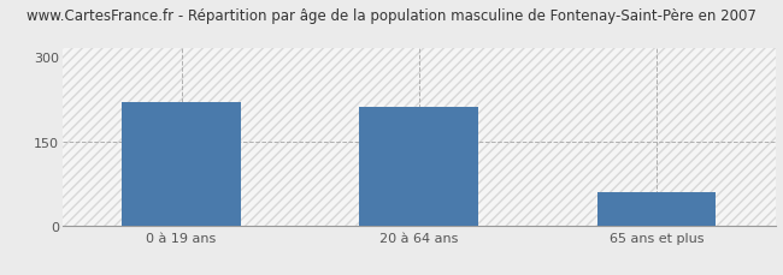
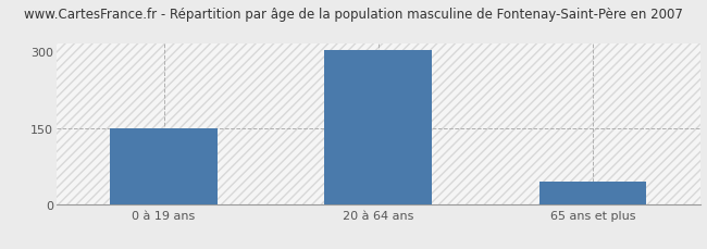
0 à 19 ans: 220 -> 150
20 à 64 ans: 210 -> 302
65 ans et plus: 60 -> 45
